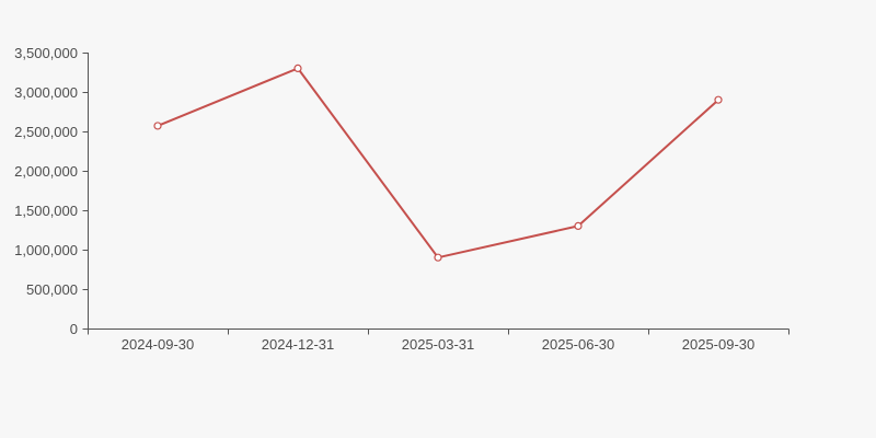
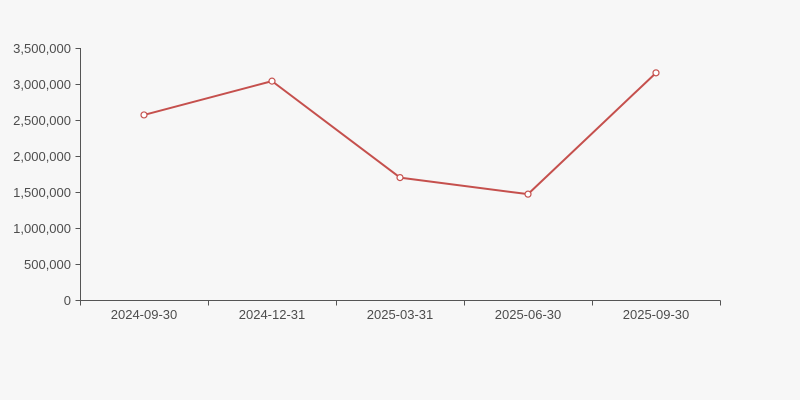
2024-12-31: 3300000 -> 3000000
2025-03-31: 900000 -> 1700000
2025-06-30: 1300000 -> 1500000
2025-09-30: 2900000 -> 3200000
